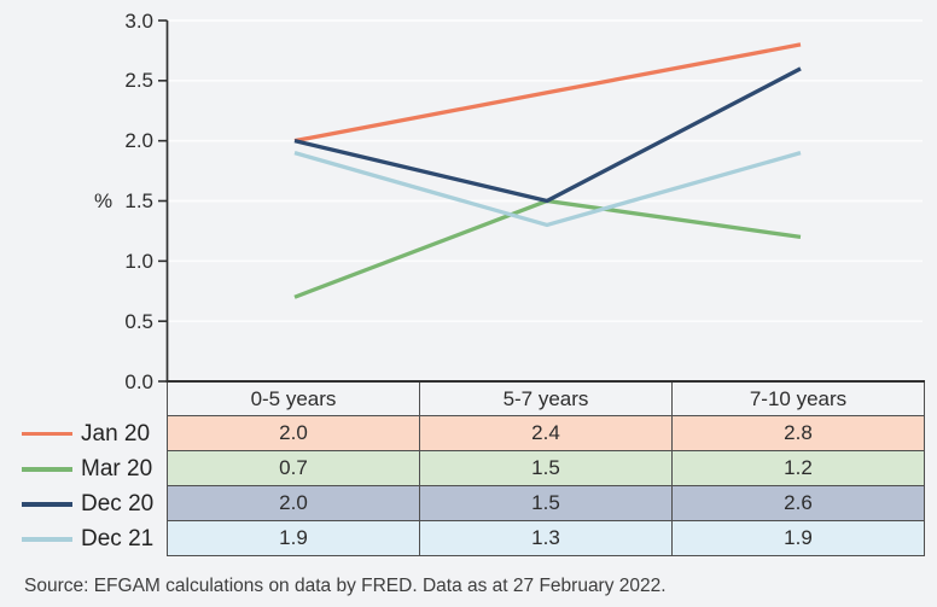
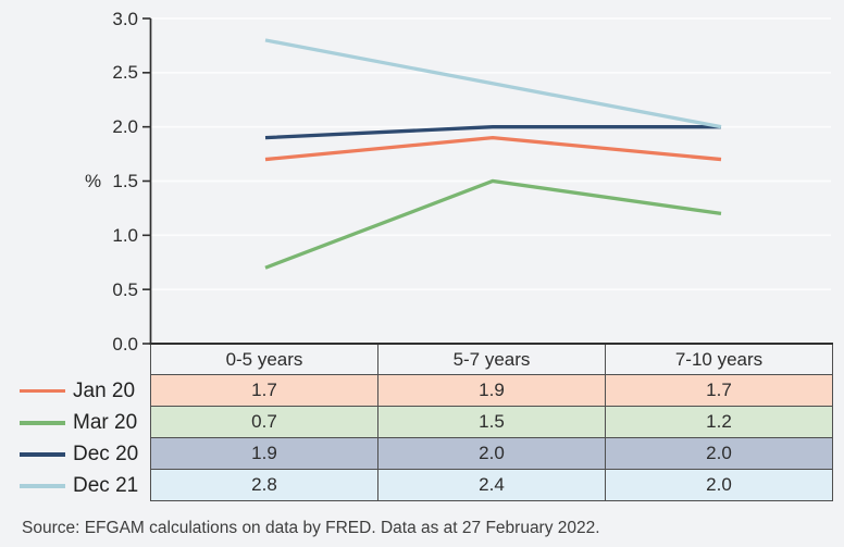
Jan 20/0-5 years: 2.0 -> 1.7
Dec 20/0-5 years: 2.0 -> 1.9
Dec 21/0-5 years: 1.9 -> 2.8
Jan 20/5-7 years: 2.4 -> 1.9
Dec 20/5-7 years: 1.5 -> 2.0
Dec 21/5-7 years: 1.3 -> 2.4
Jan 20/7-10 years: 2.8 -> 1.7
Dec 20/7-10 years: 2.6 -> 2.0
Dec 21/7-10 years: 1.9 -> 2.0
